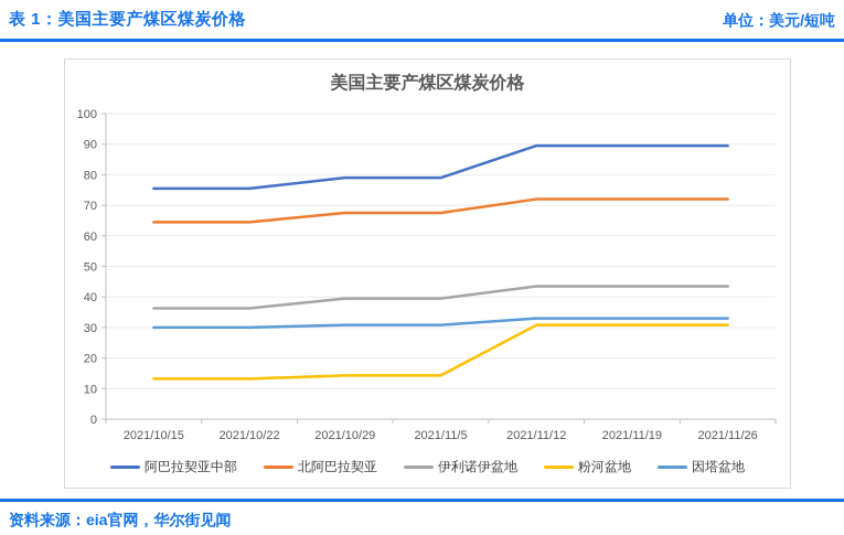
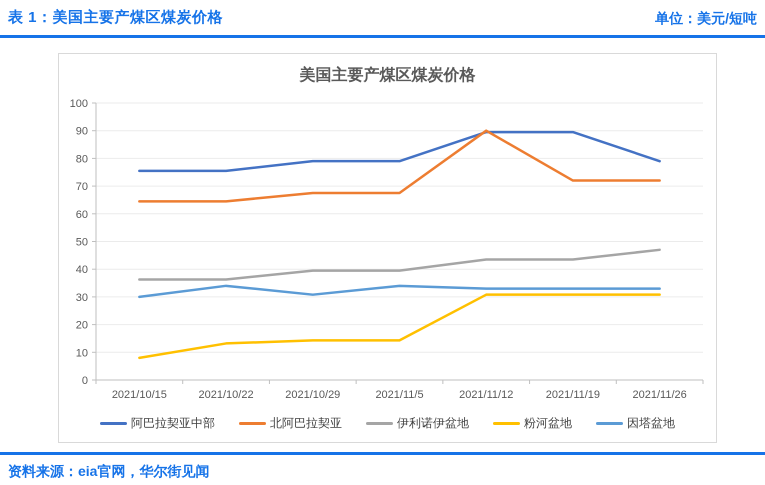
粉河盆地/2021/10/15: 13 -> 8
因塔盆地/2021/10/22: 30 -> 34
因塔盆地/2021/11/5: 31 -> 34
北阿巴拉契亚/2021/11/12: 72 -> 90
阿巴拉契亚中部/2021/11/26: 90 -> 79
伊利诺伊盆地/2021/11/26: 44 -> 47
